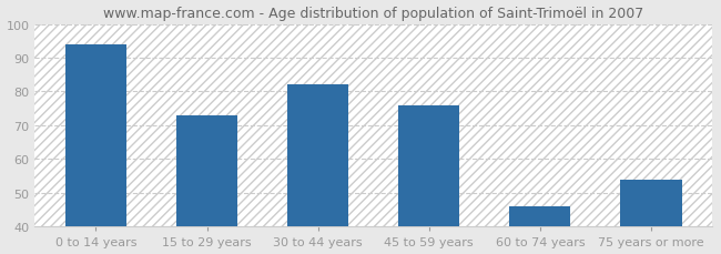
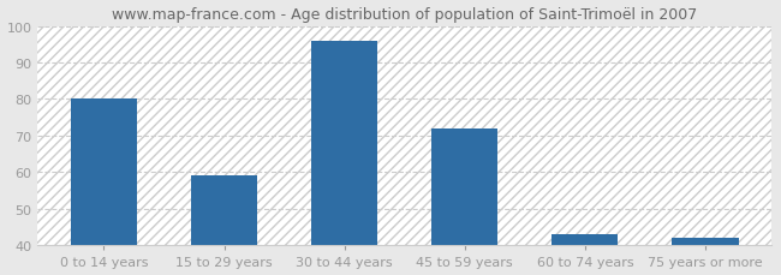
0 to 14 years: 94 -> 80
15 to 29 years: 73 -> 59
30 to 44 years: 82 -> 96
45 to 59 years: 76 -> 72
60 to 74 years: 46 -> 43
75 years or more: 54 -> 42
